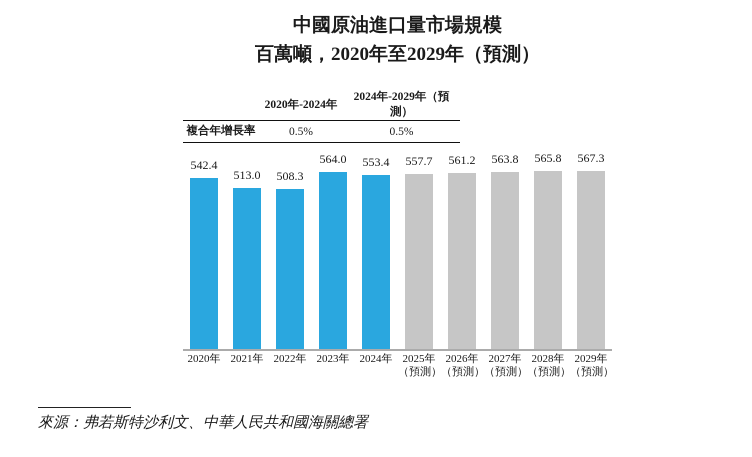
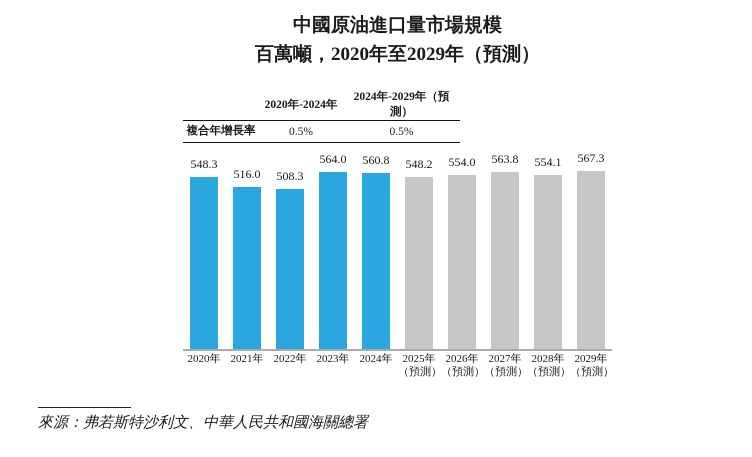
2020年: 542.4 -> 548.3
2021年: 513.0 -> 516.0
2024年: 553.4 -> 560.8
2025年: 557.7 -> 548.2
2026年: 561.2 -> 554.0
2028年: 565.8 -> 554.1
